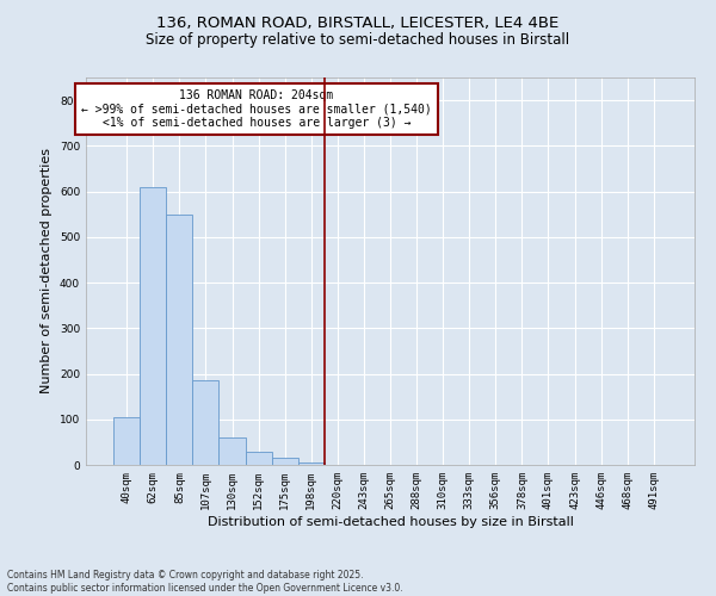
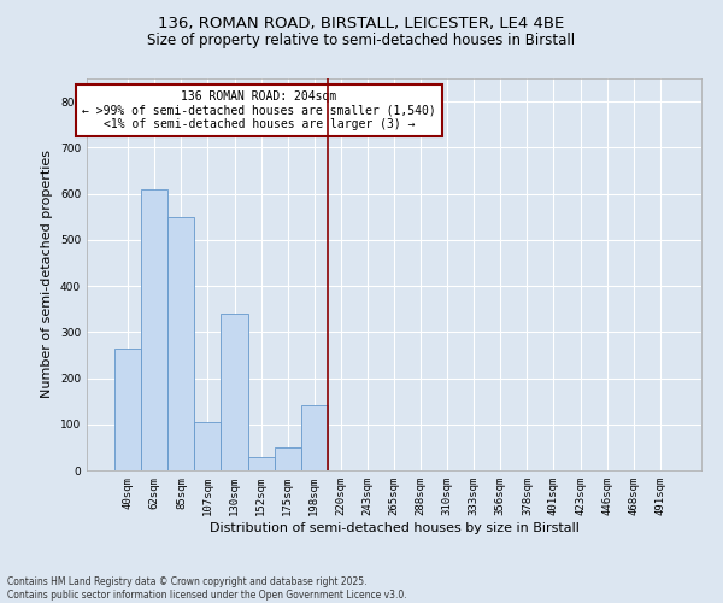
40sqm: 105 -> 265
107sqm: 185 -> 105
130sqm: 60 -> 340
175sqm: 15 -> 50
198sqm: 5 -> 140
